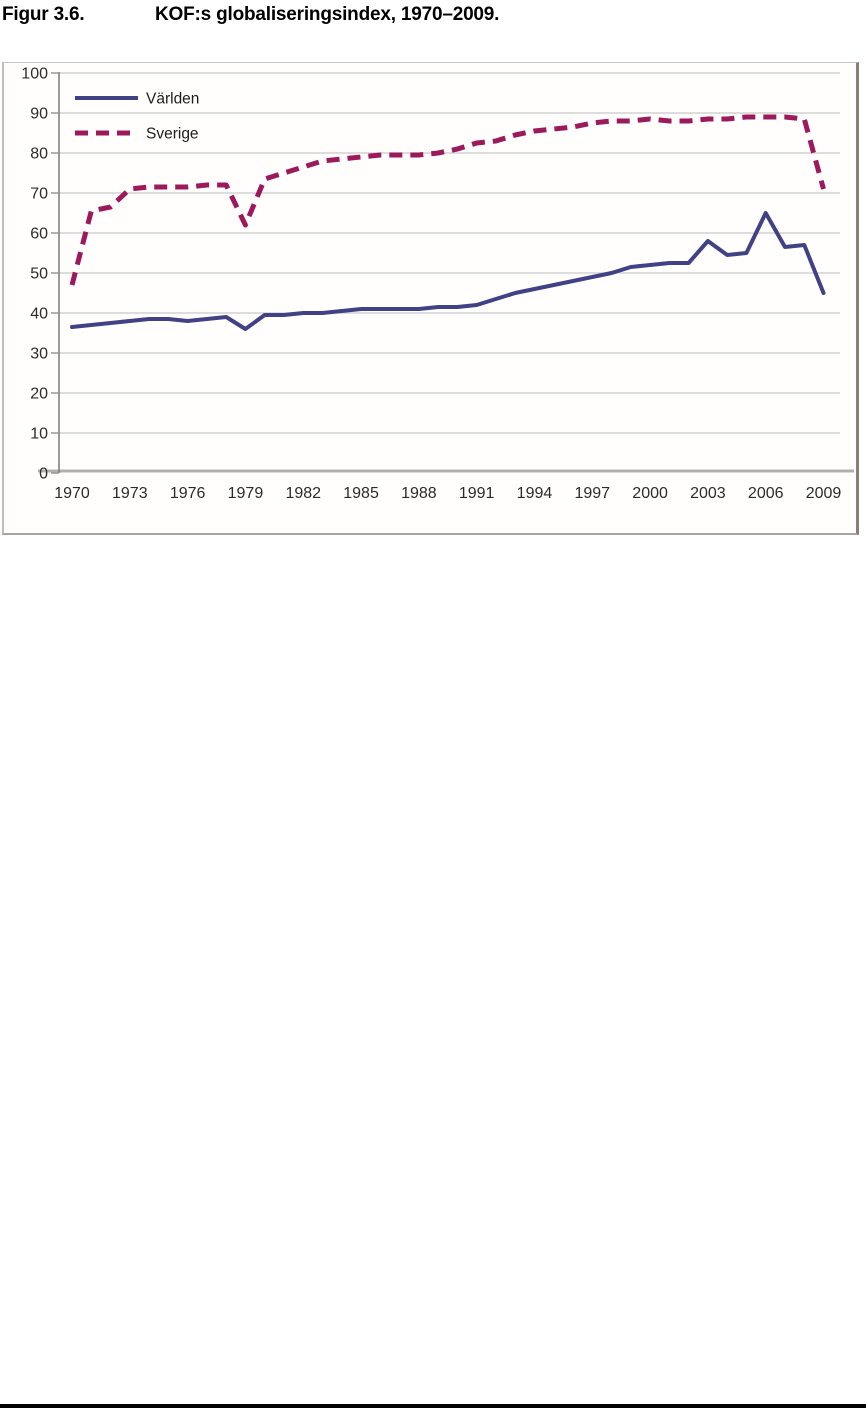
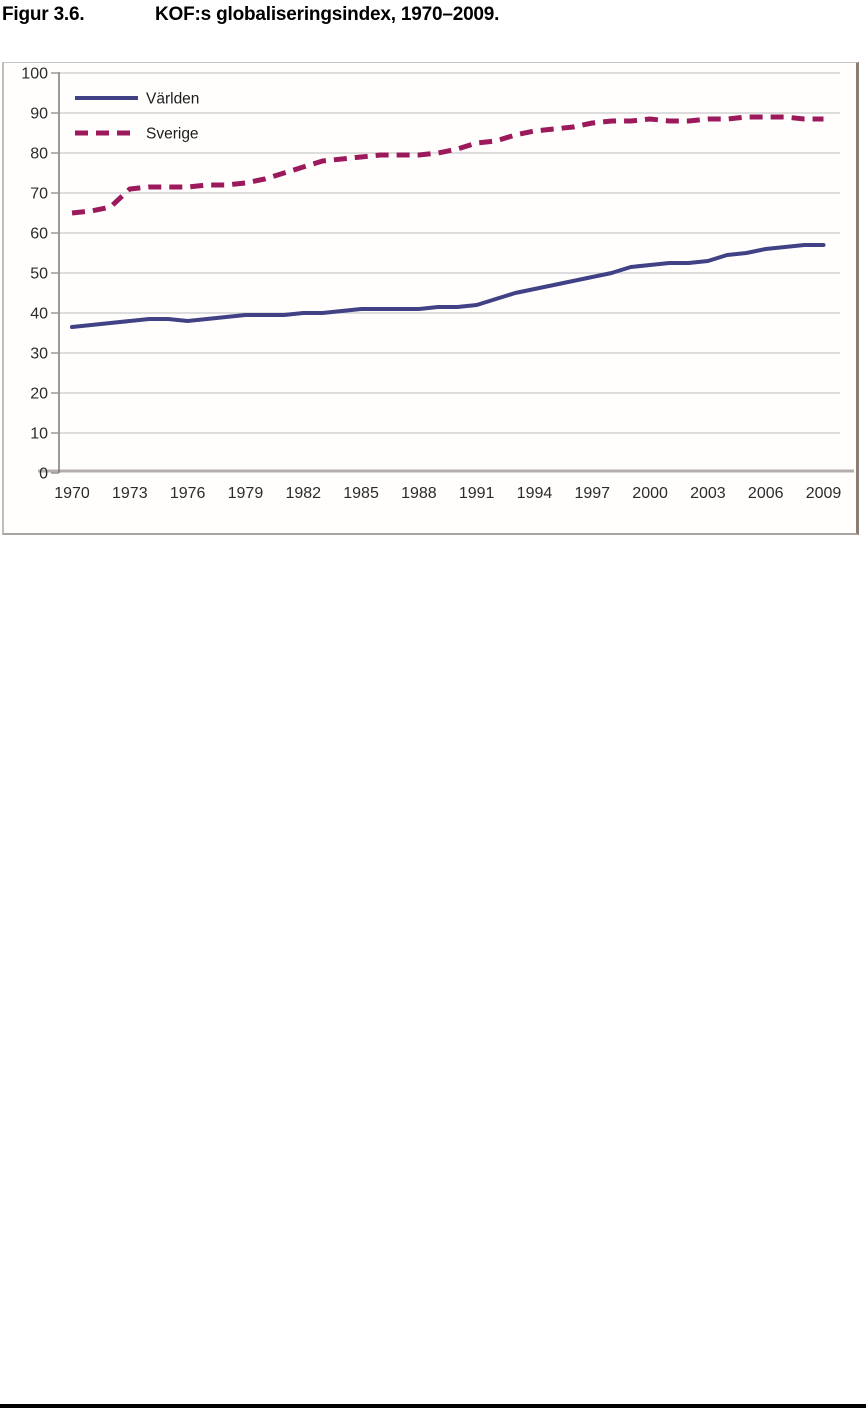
Sverige/1970: 47 -> 65
Världen/1979: 36 -> 40
Sverige/1979: 62 -> 72
Världen/2003: 58 -> 53
Världen/2006: 65 -> 56
Världen/2009: 45 -> 57
Sverige/2009: 71 -> 88
